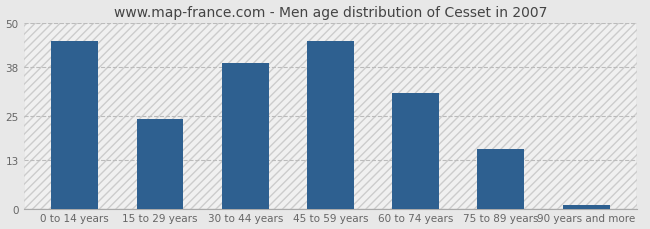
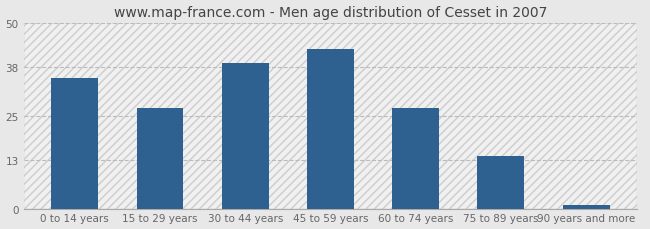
0 to 14 years: 45 -> 35
15 to 29 years: 24 -> 27
45 to 59 years: 45 -> 43
60 to 74 years: 31 -> 27
75 to 89 years: 16 -> 14
